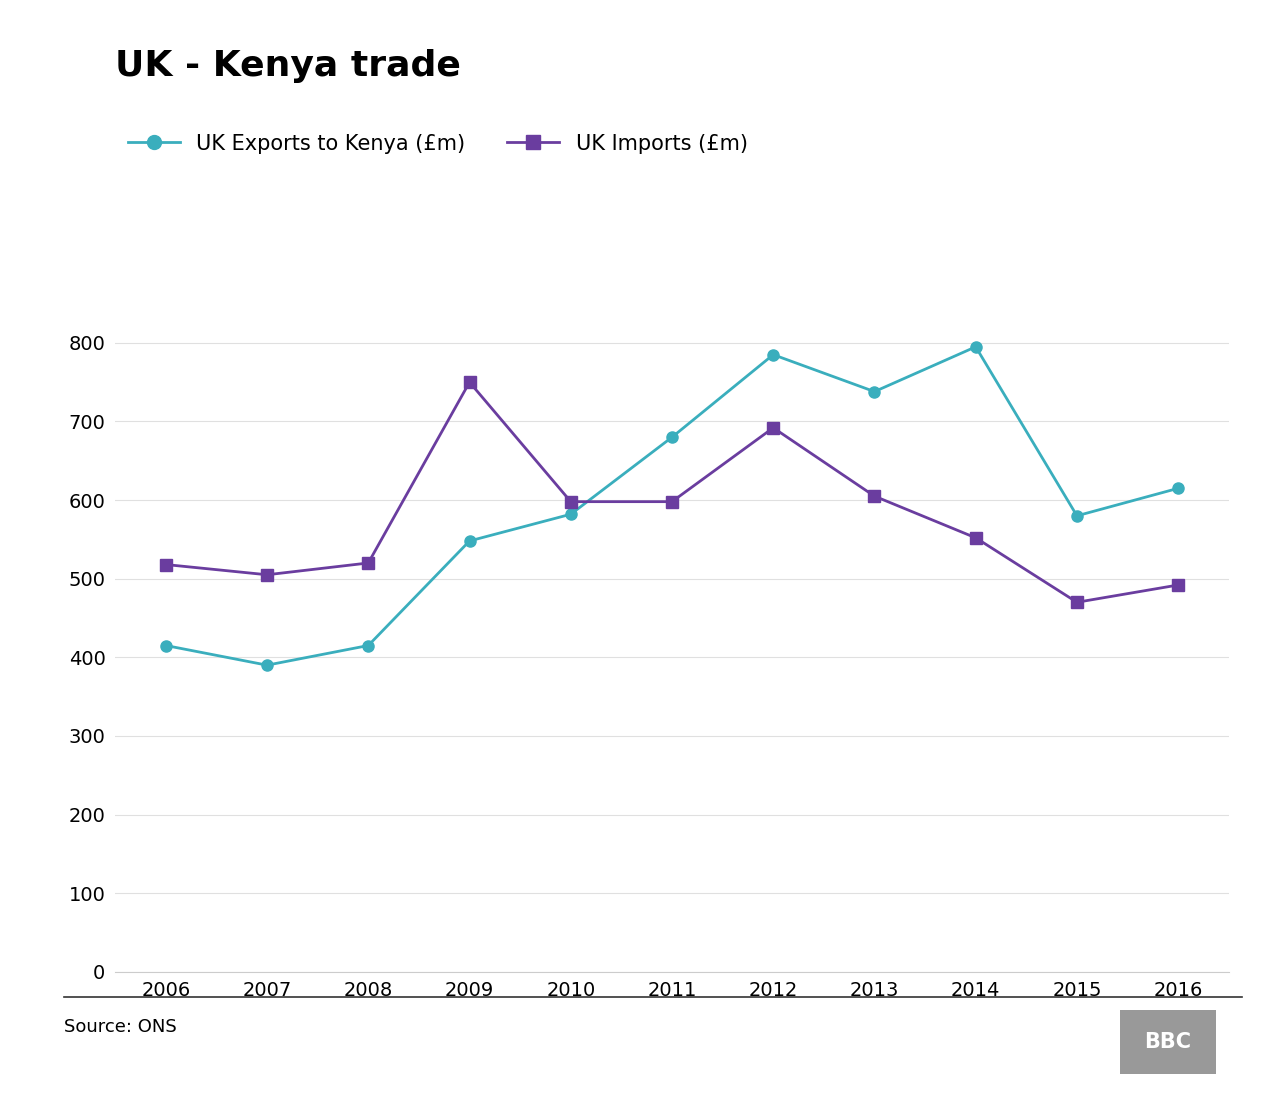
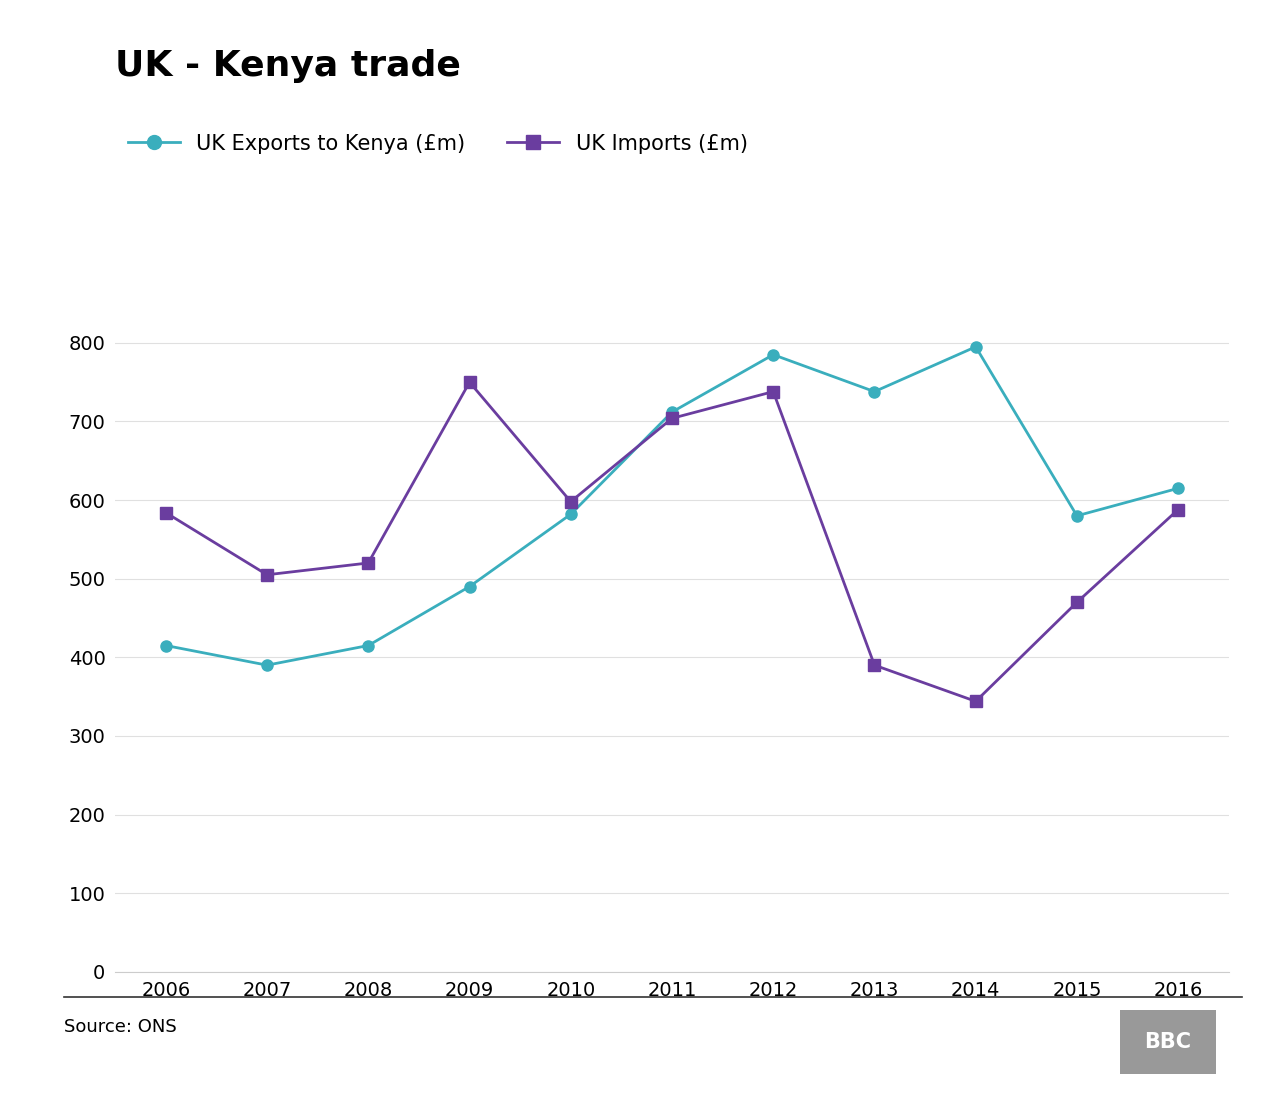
UK Imports (£m)/2006: 518 -> 584
UK Exports to Kenya (£m)/2009: 548 -> 490
UK Exports to Kenya (£m)/2011: 680 -> 712
UK Imports (£m)/2011: 598 -> 704
UK Imports (£m)/2012: 692 -> 738
UK Imports (£m)/2013: 605 -> 390
UK Imports (£m)/2014: 552 -> 344
UK Imports (£m)/2016: 492 -> 588
